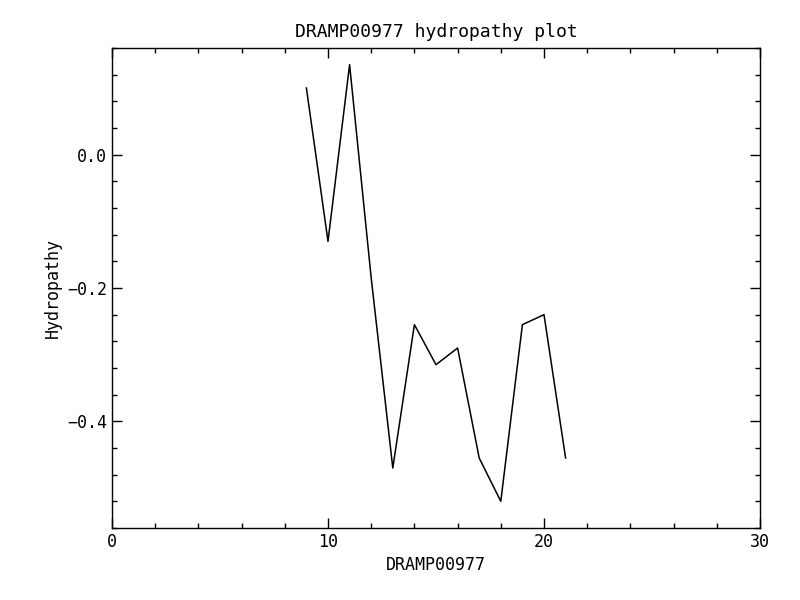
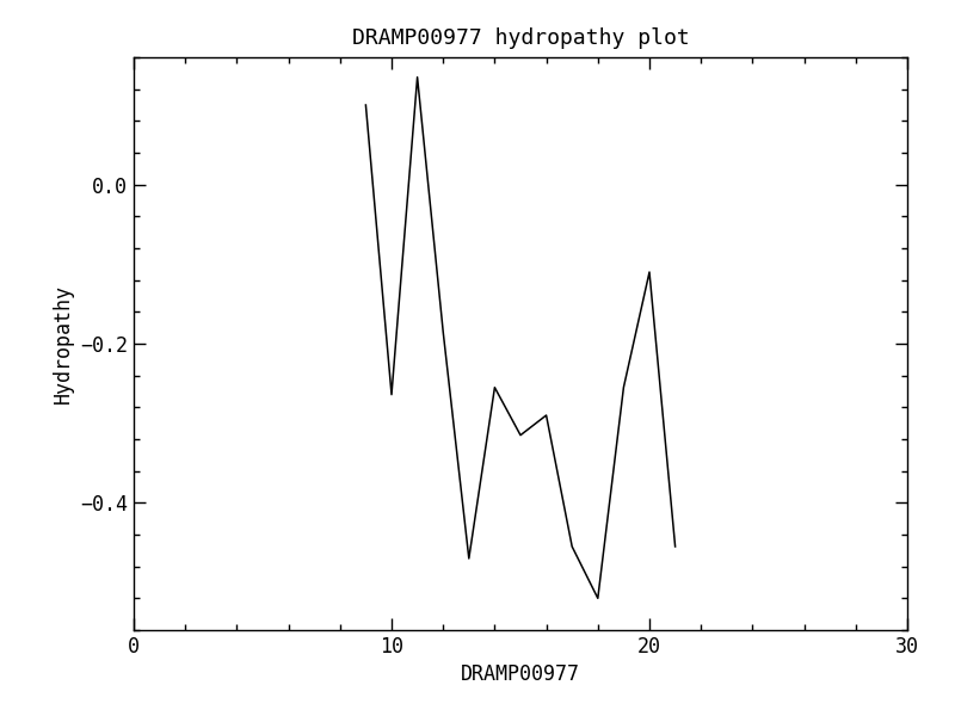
10: -0.130 -> -0.264
20: -0.240 -> -0.110
